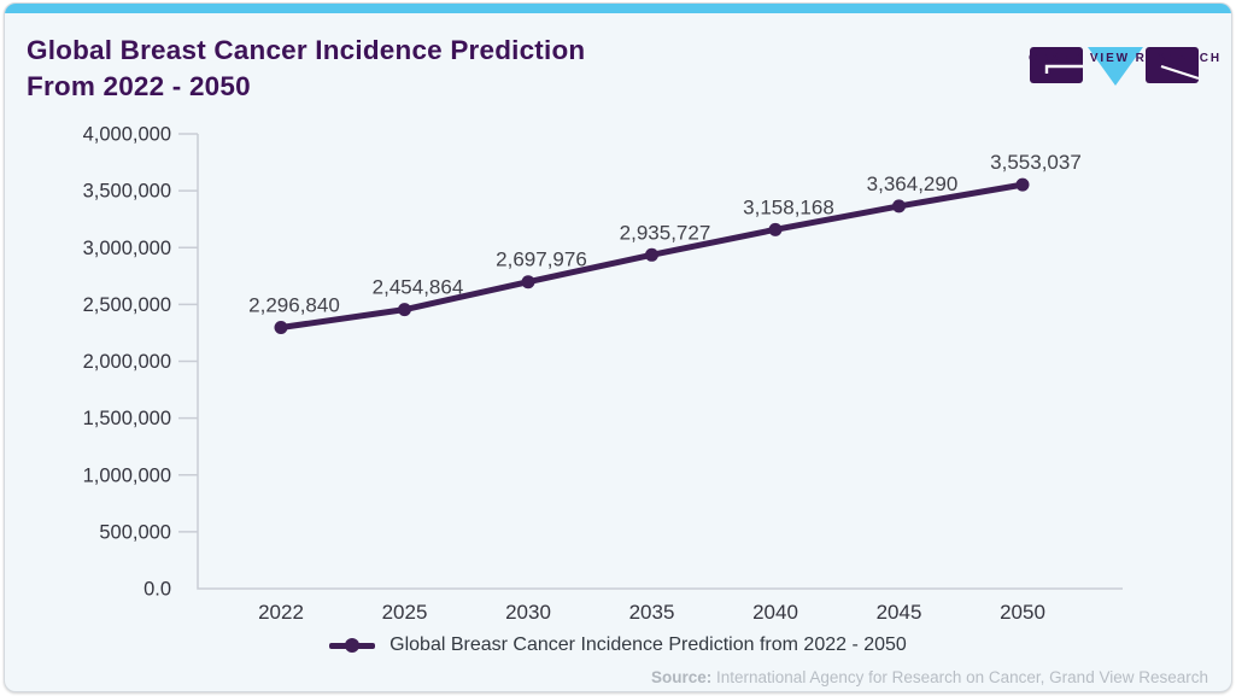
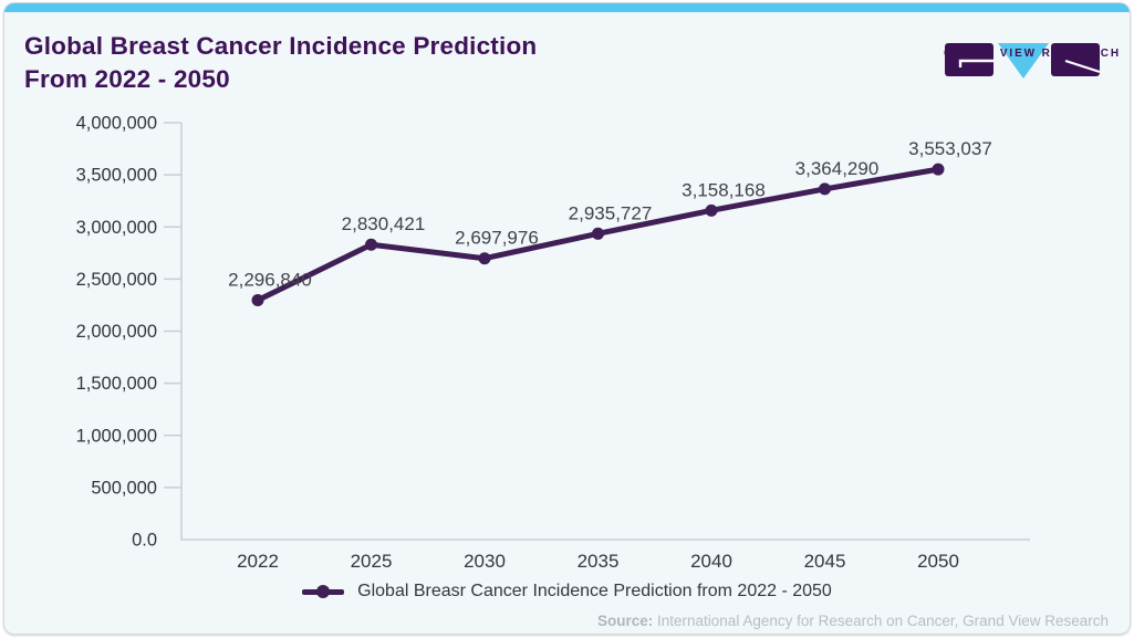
2025: 2,454,864 -> 2,830,421
